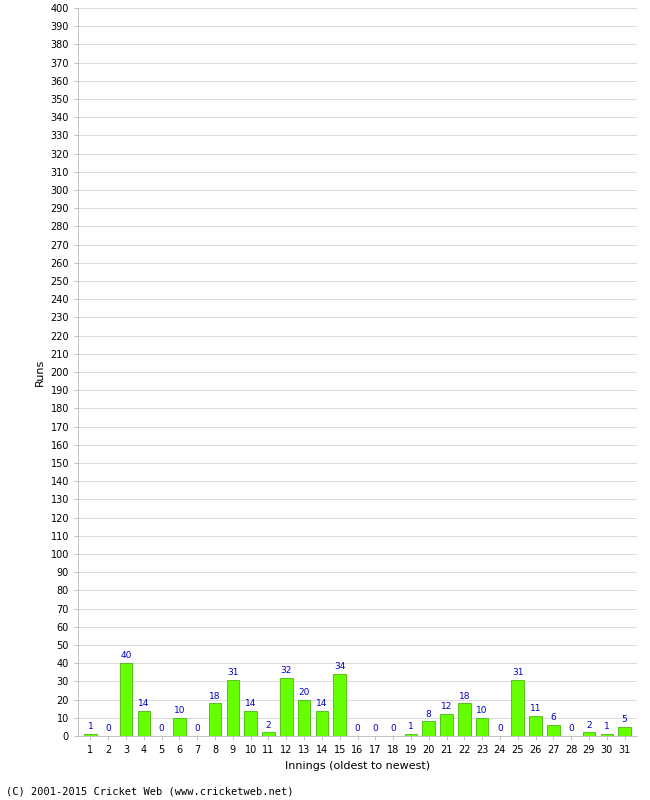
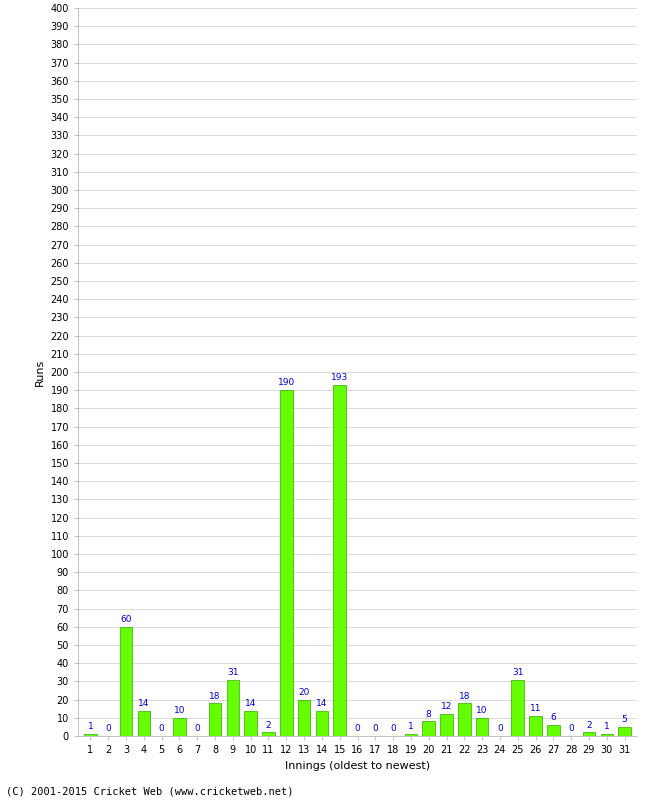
3: 40 -> 60
12: 32 -> 190
15: 34 -> 193
